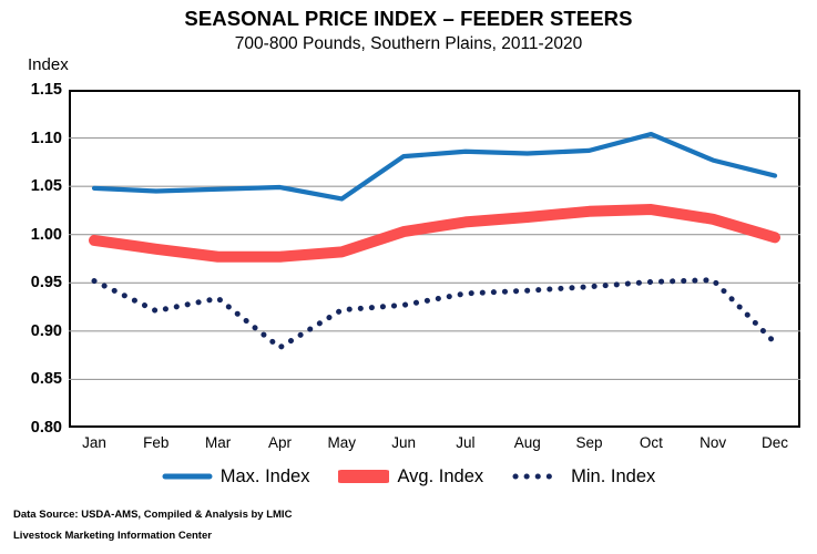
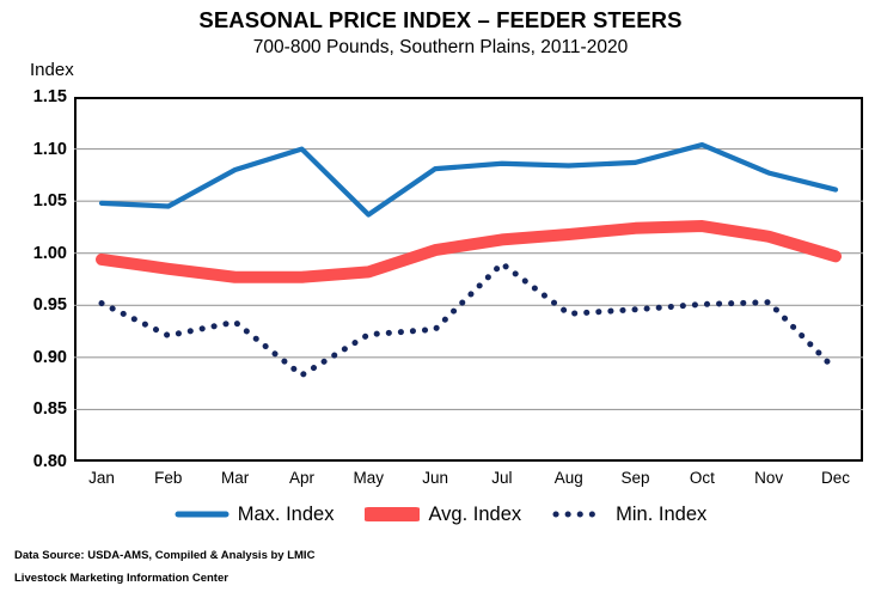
Max. Index/Mar: 1.05 -> 1.08
Max. Index/Apr: 1.05 -> 1.10
Min. Index/Jul: 0.94 -> 0.99
